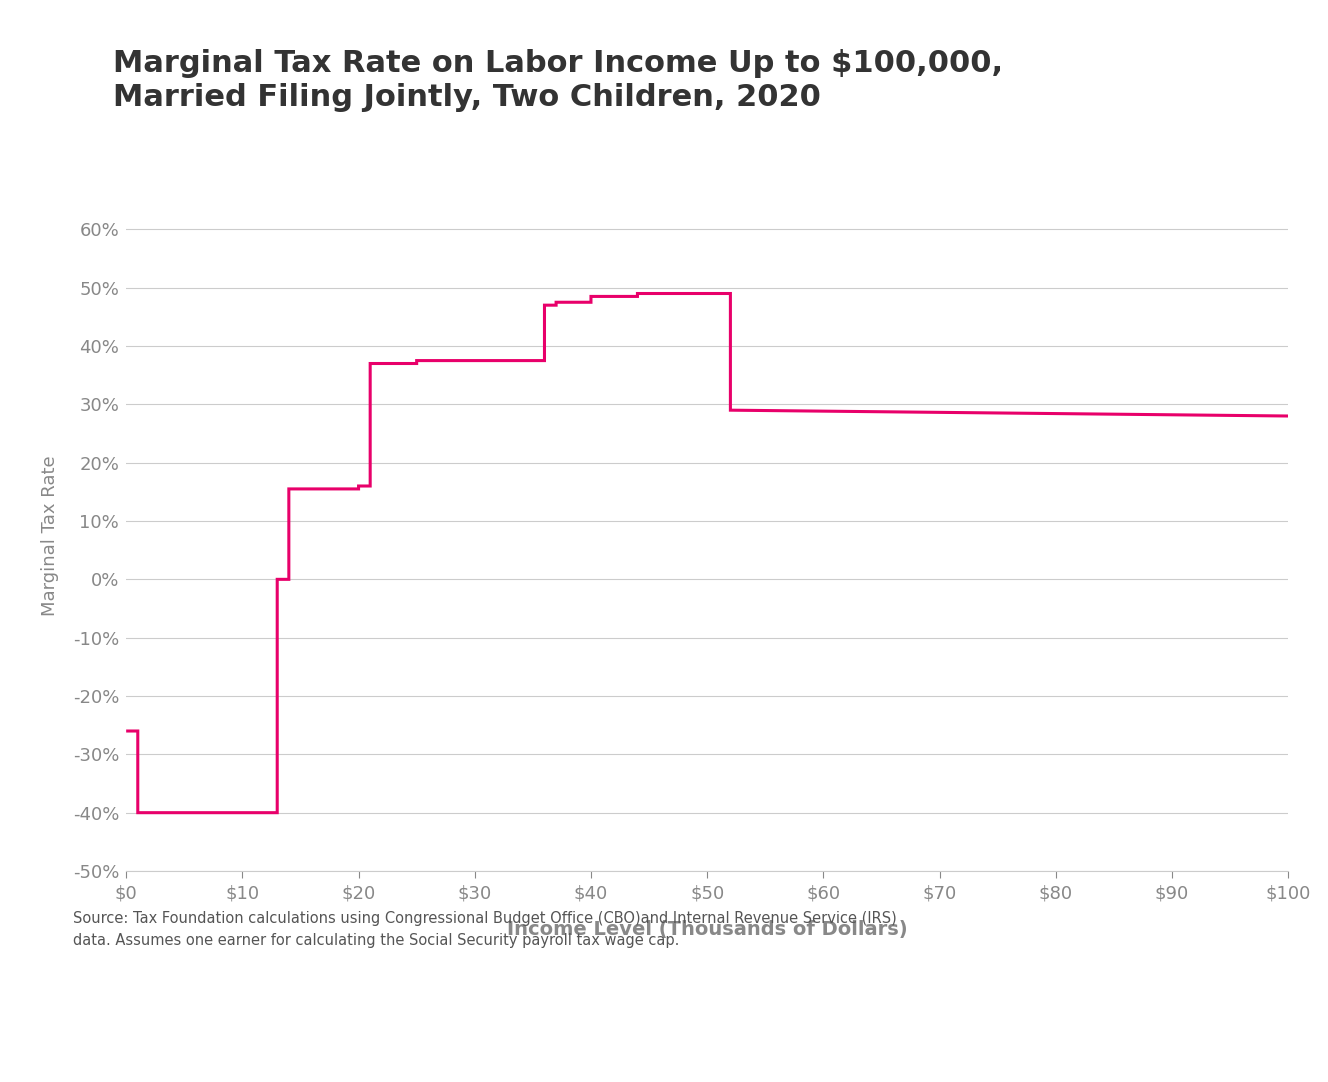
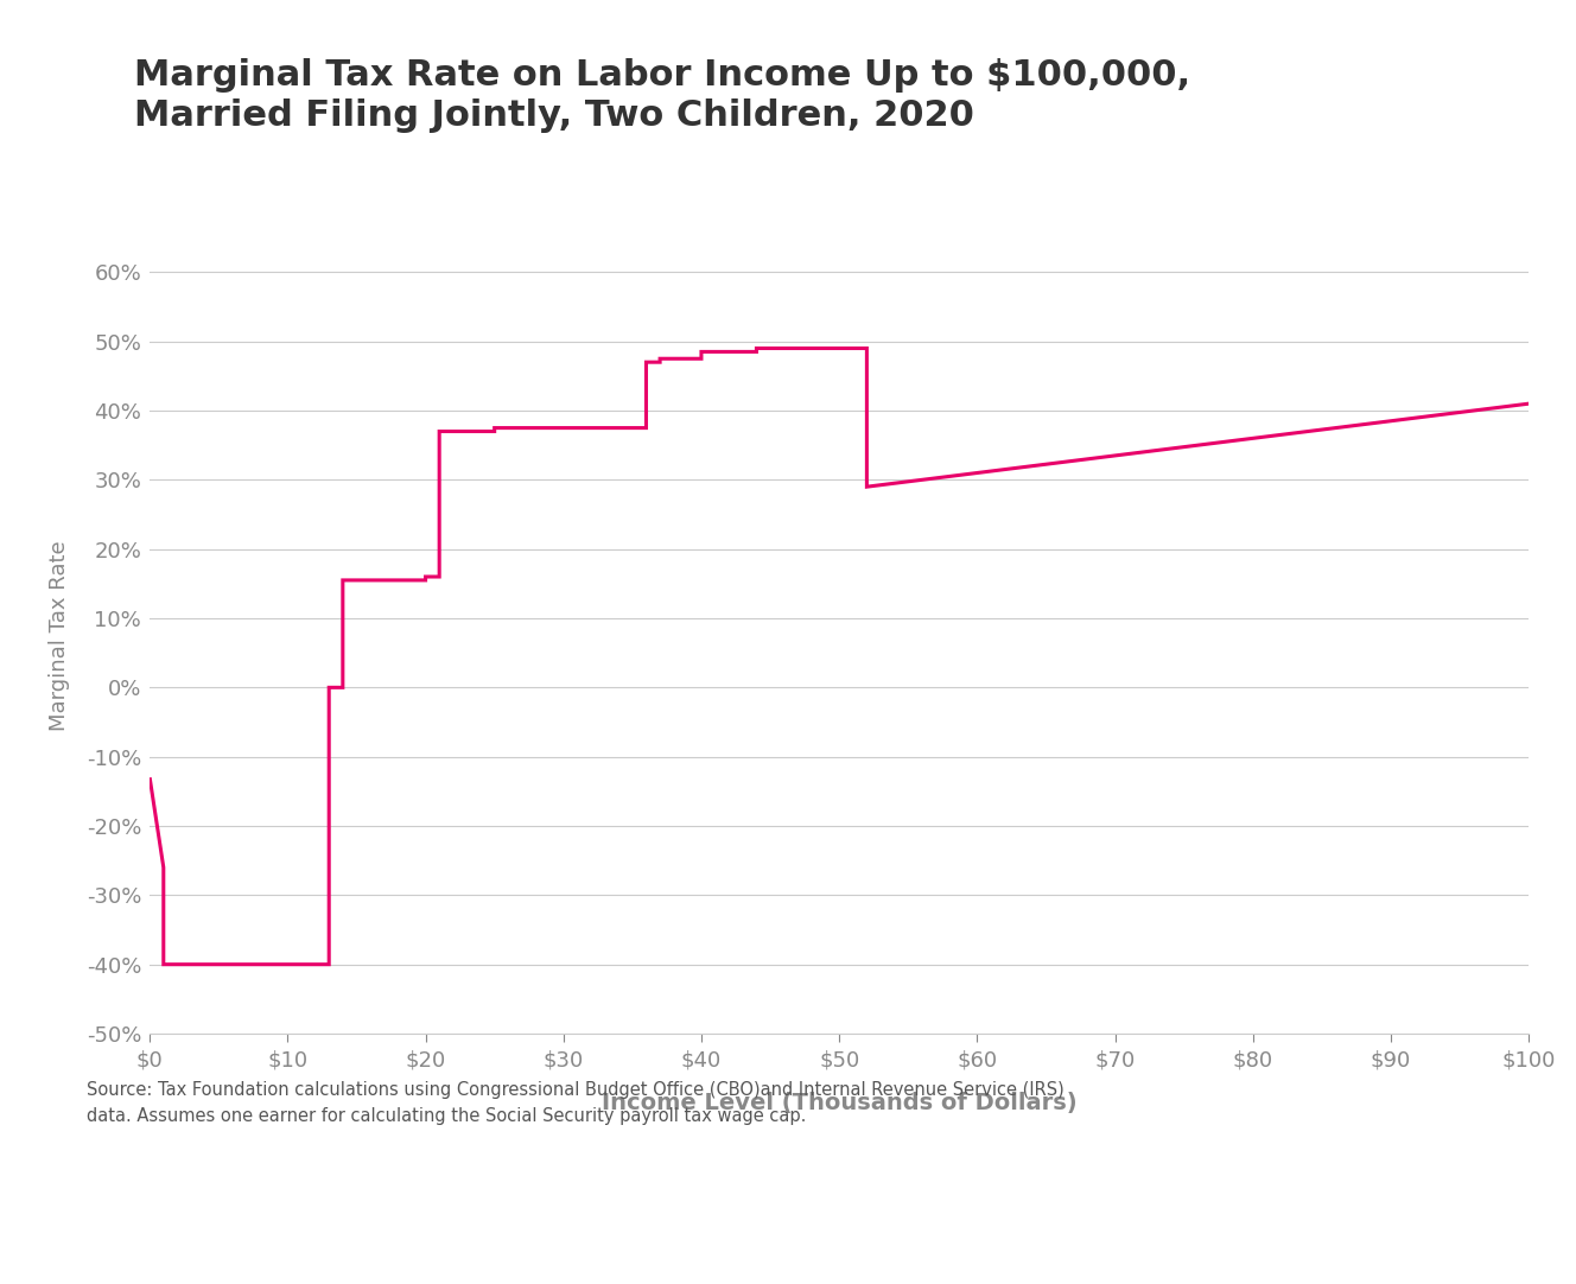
$0: -26.0% -> -13.0%
$100: 28.0% -> 41.0%
